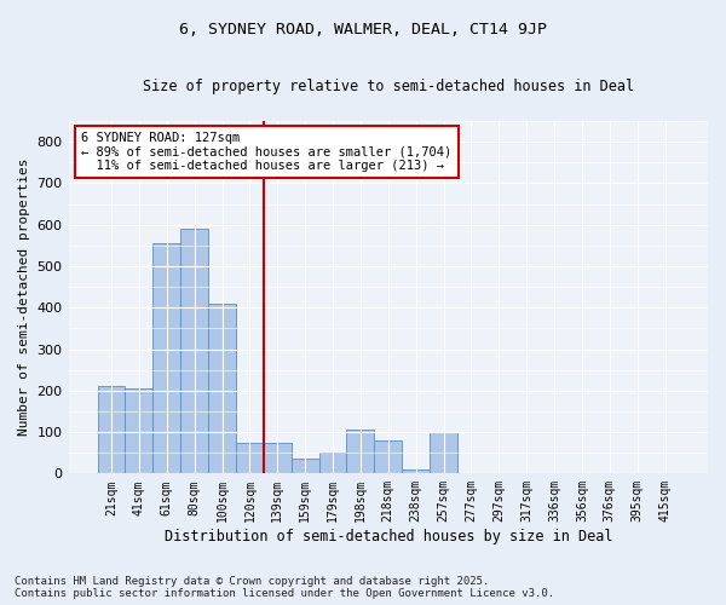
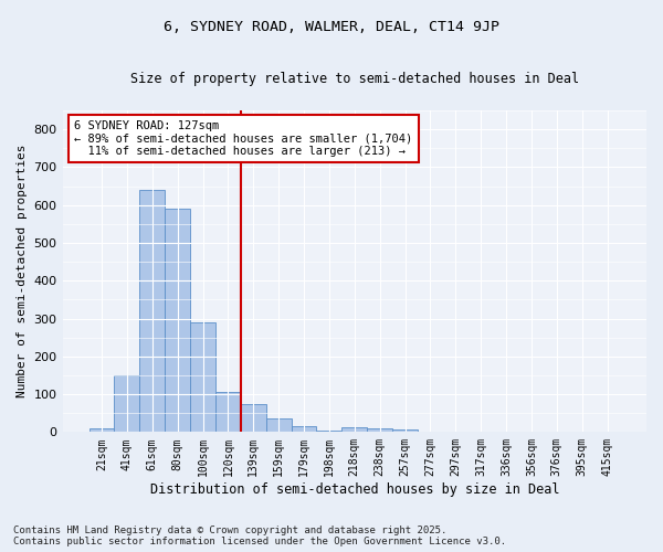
21sqm: 210 -> 10
41sqm: 205 -> 150
61sqm: 555 -> 640
100sqm: 410 -> 290
120sqm: 75 -> 105
179sqm: 50 -> 15
198sqm: 105 -> 5
218sqm: 80 -> 12
257sqm: 100 -> 7
